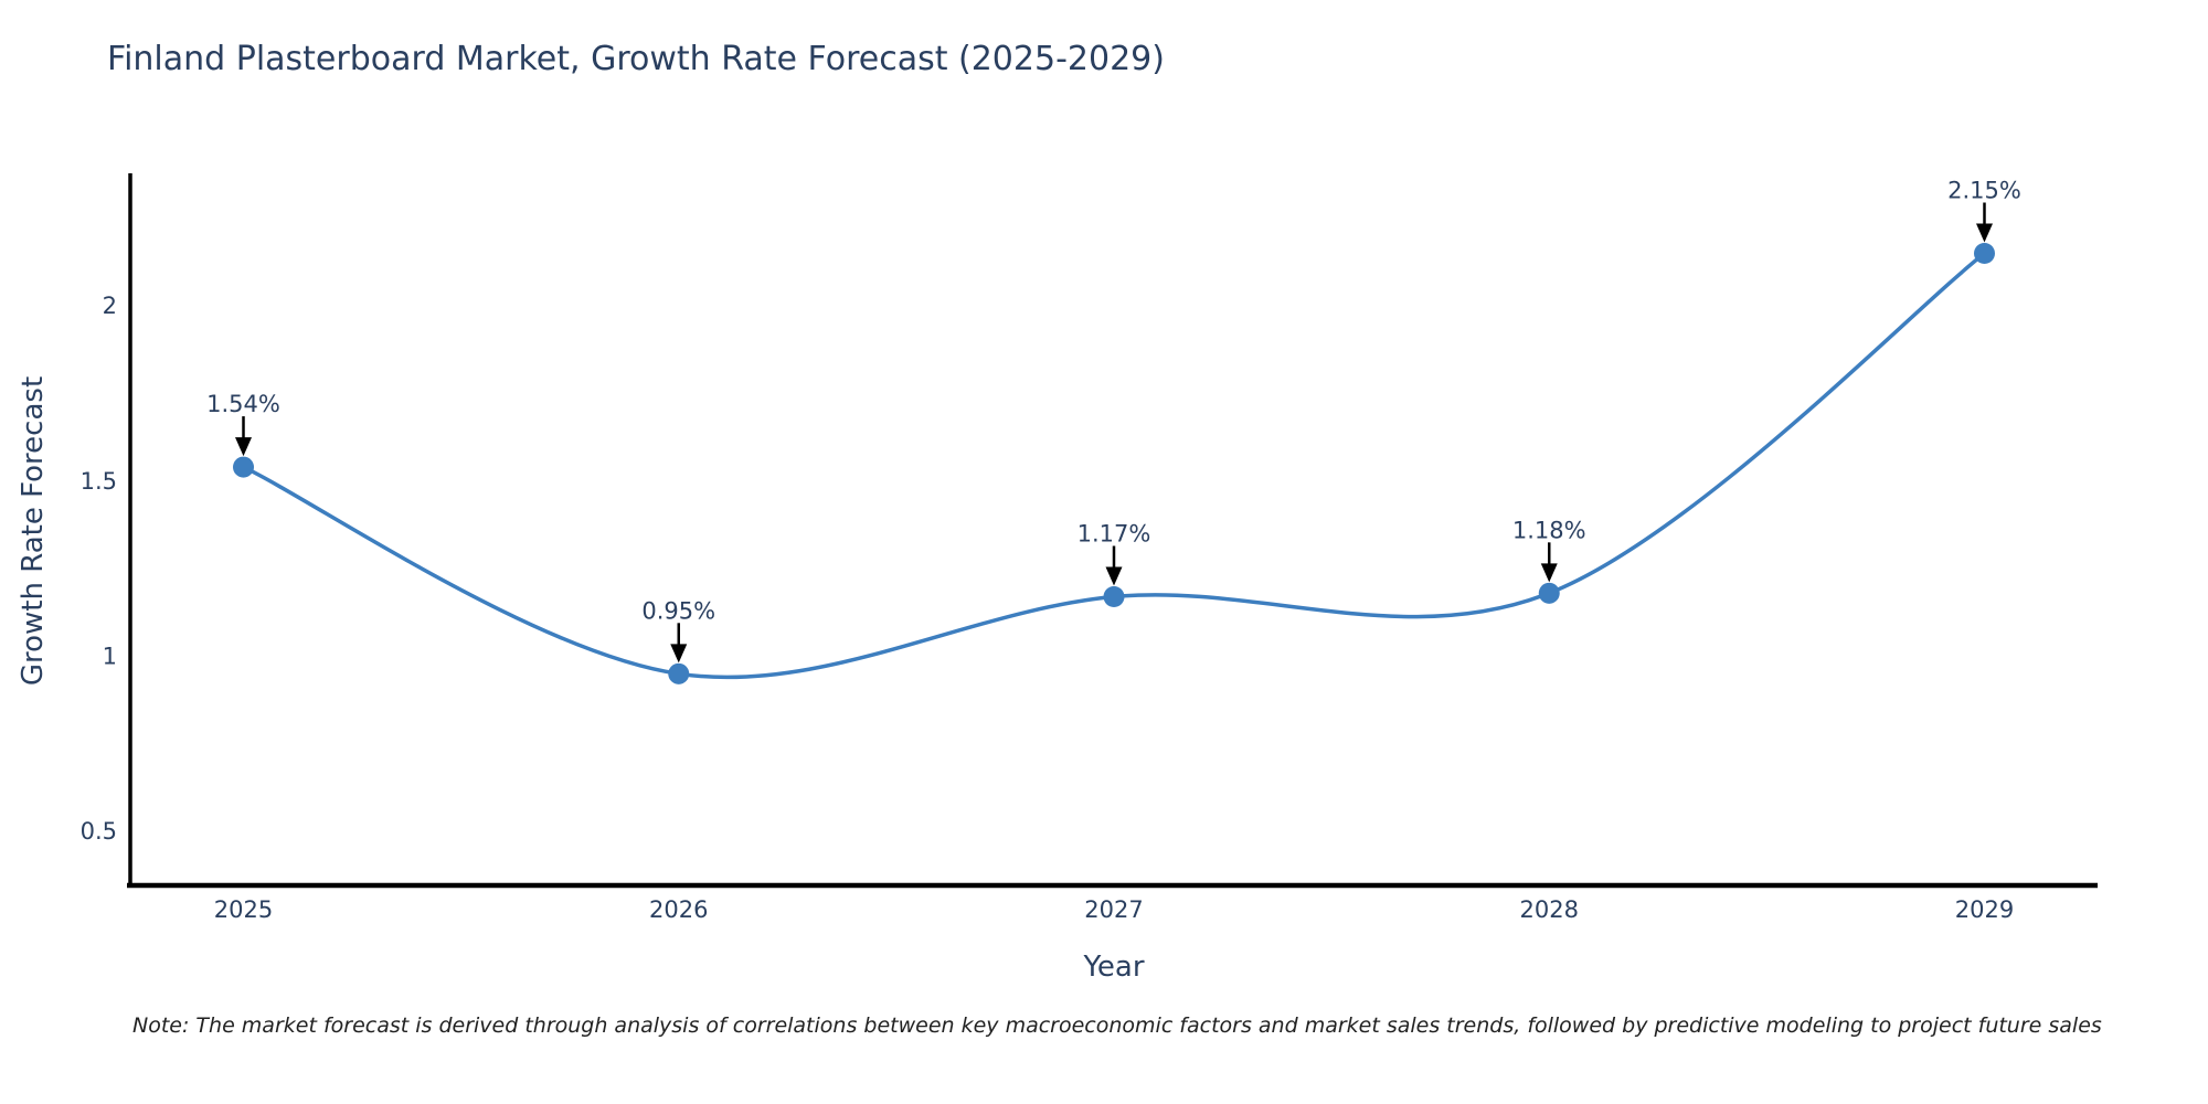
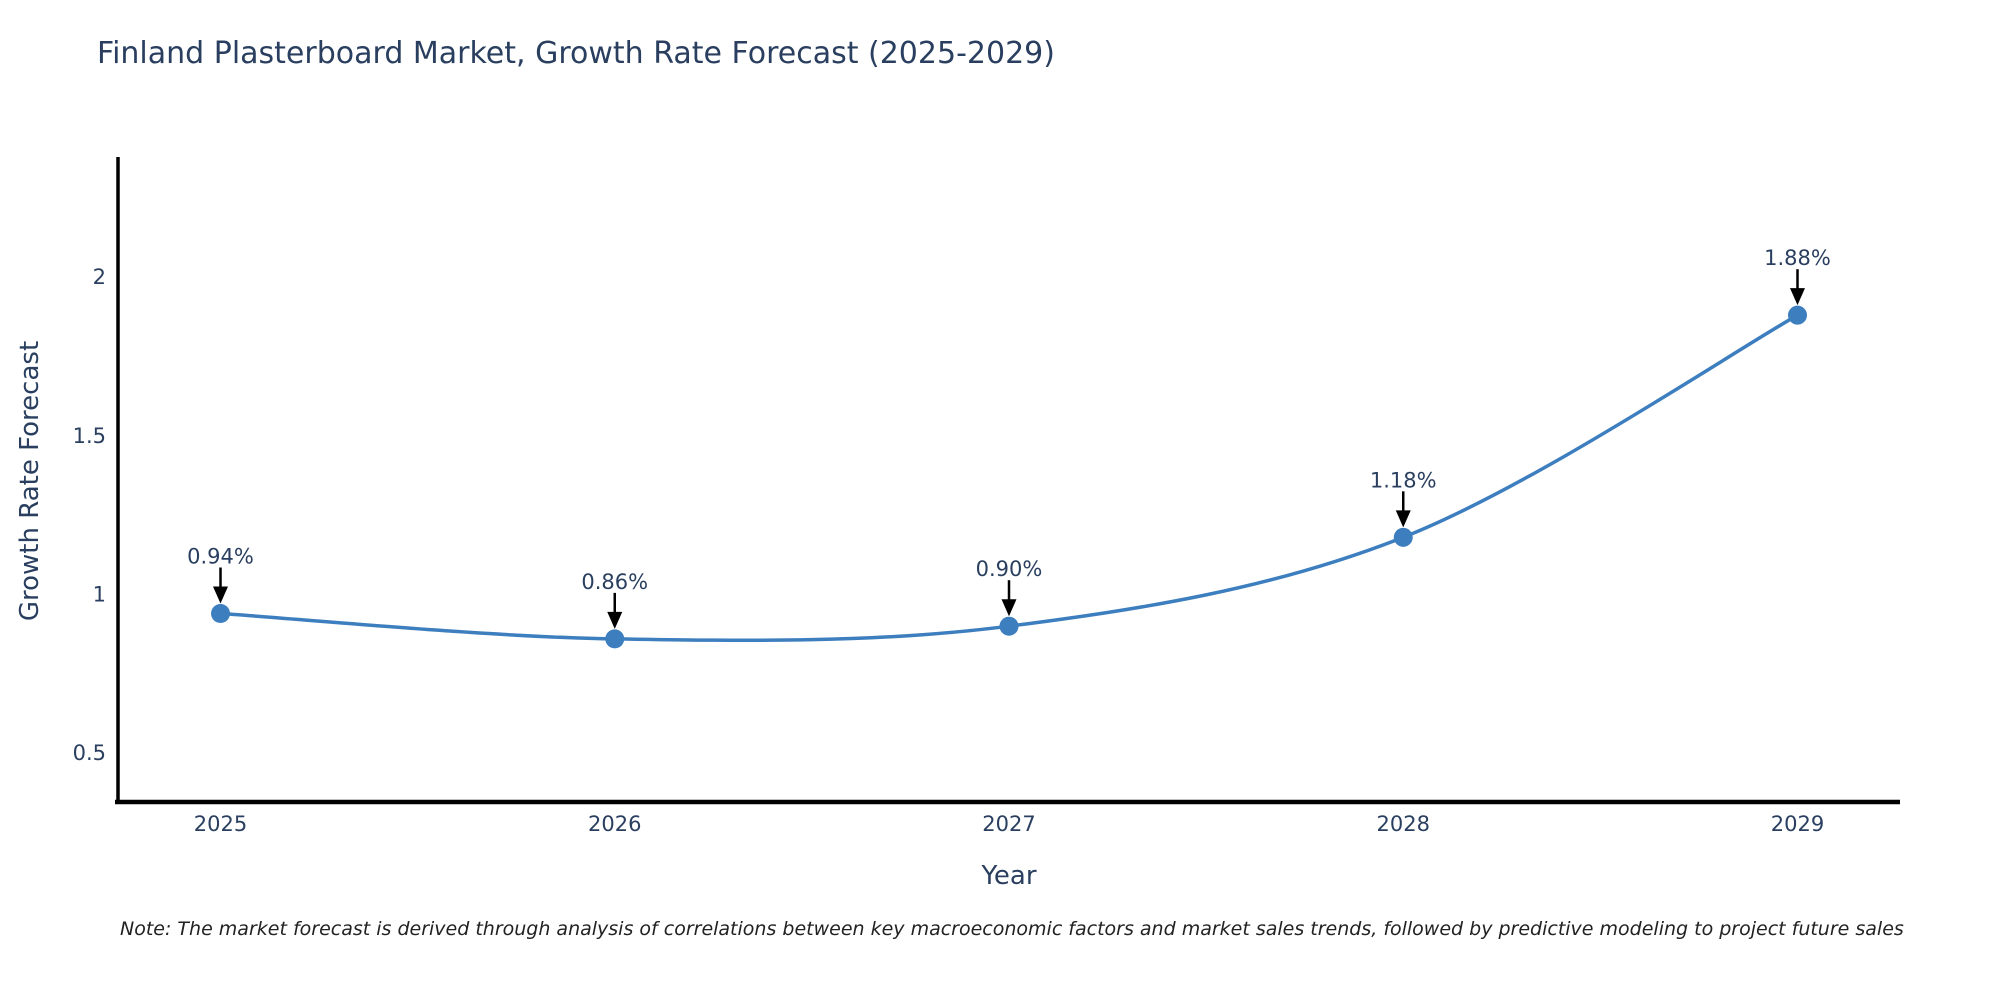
2025: 1.54% -> 0.94%
2026: 0.95% -> 0.86%
2027: 1.17% -> 0.90%
2029: 2.15% -> 1.88%
